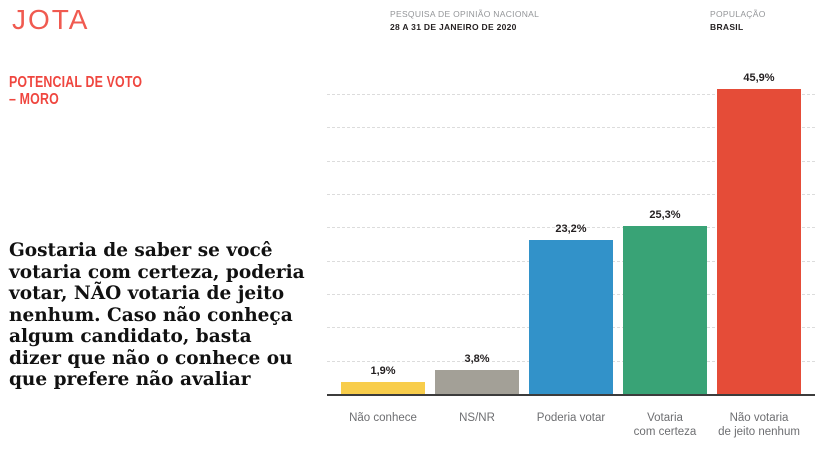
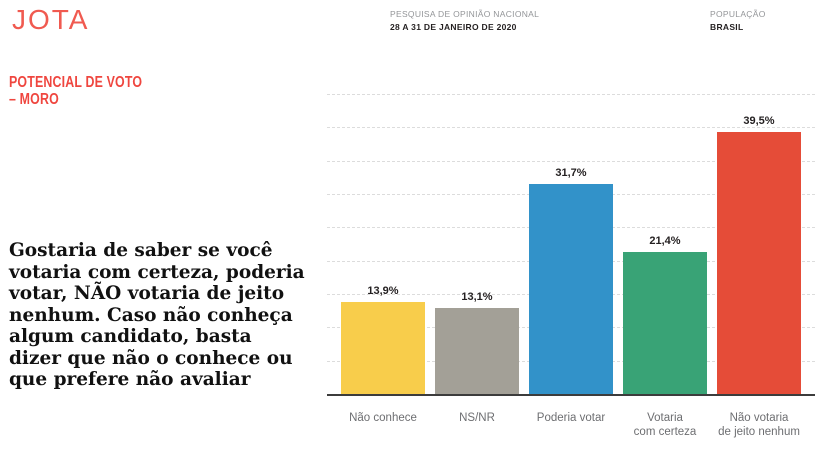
Não conhece: 1,9% -> 13,9%
NS/NR: 3,8% -> 13,1%
Poderia votar: 23,2% -> 31,7%
Votaria com certeza: 25,3% -> 21,4%
Não votaria de jeito nenhum: 45,9% -> 39,5%
